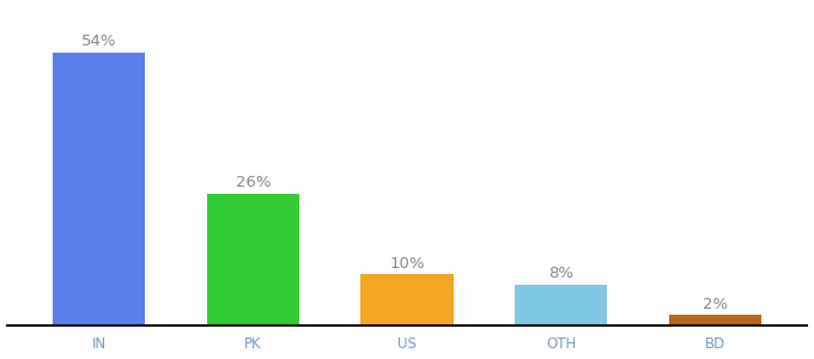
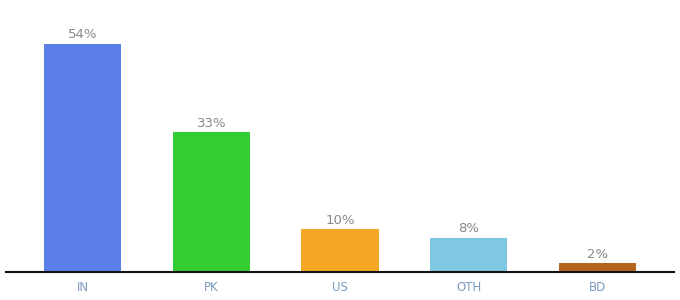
PK: 26% -> 33%
